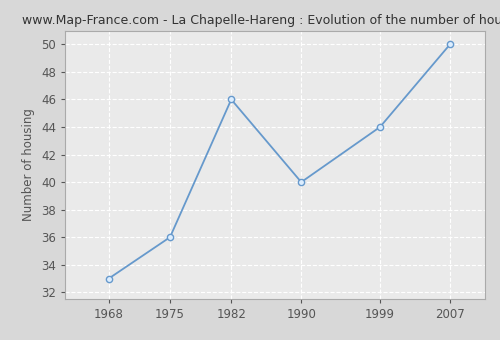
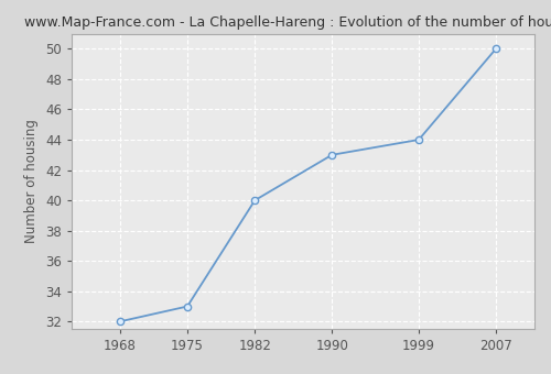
1968: 33 -> 32
1975: 36 -> 33
1982: 46 -> 40
1990: 40 -> 43
